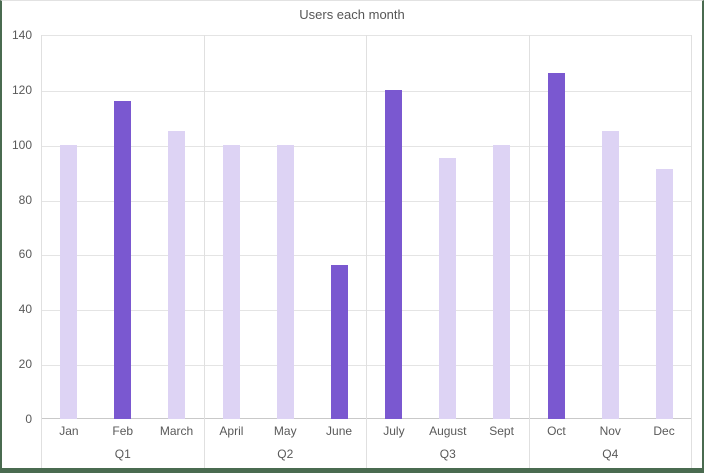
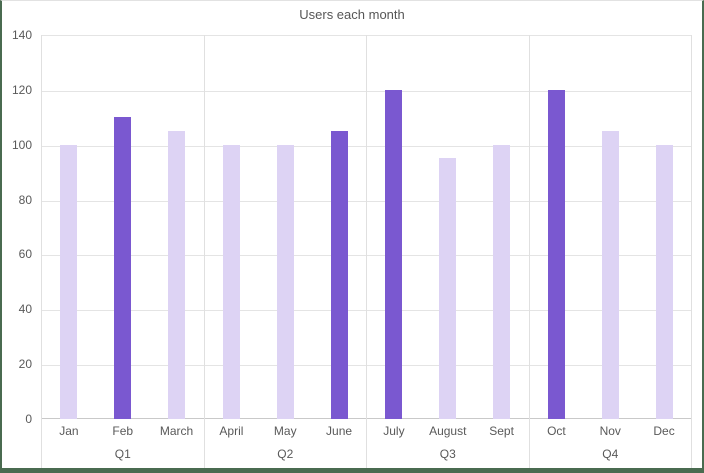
Feb: 116 -> 110
June: 56 -> 105
Oct: 126 -> 120
Dec: 91 -> 100
